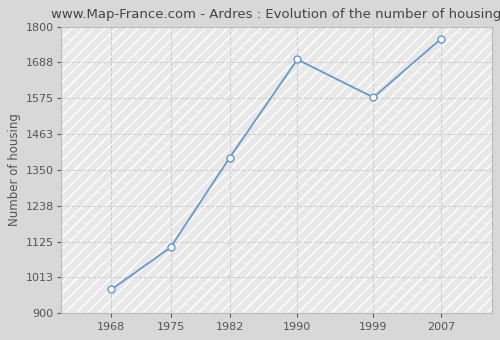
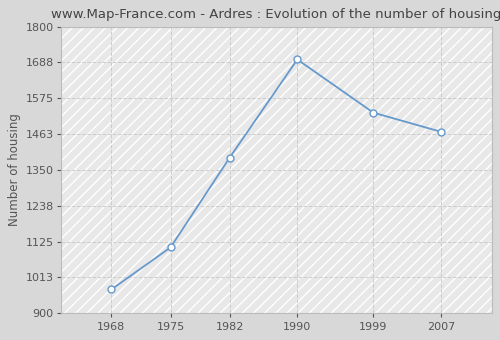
1999: 1578 -> 1530
2007: 1762 -> 1470
